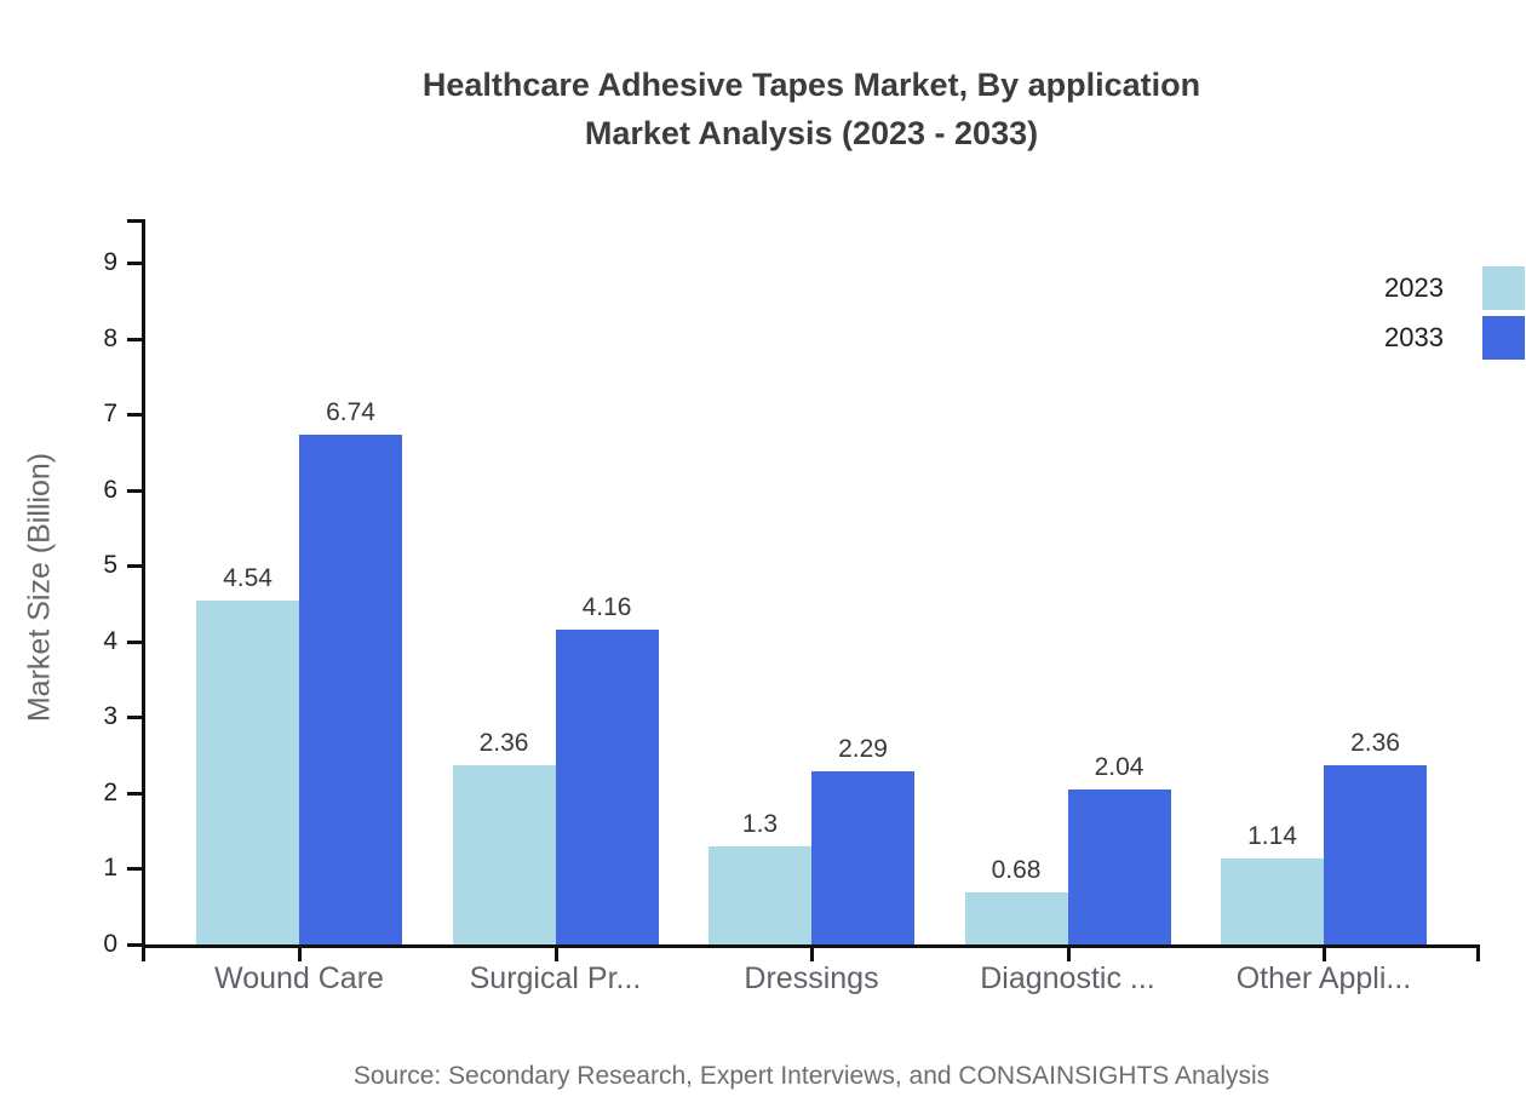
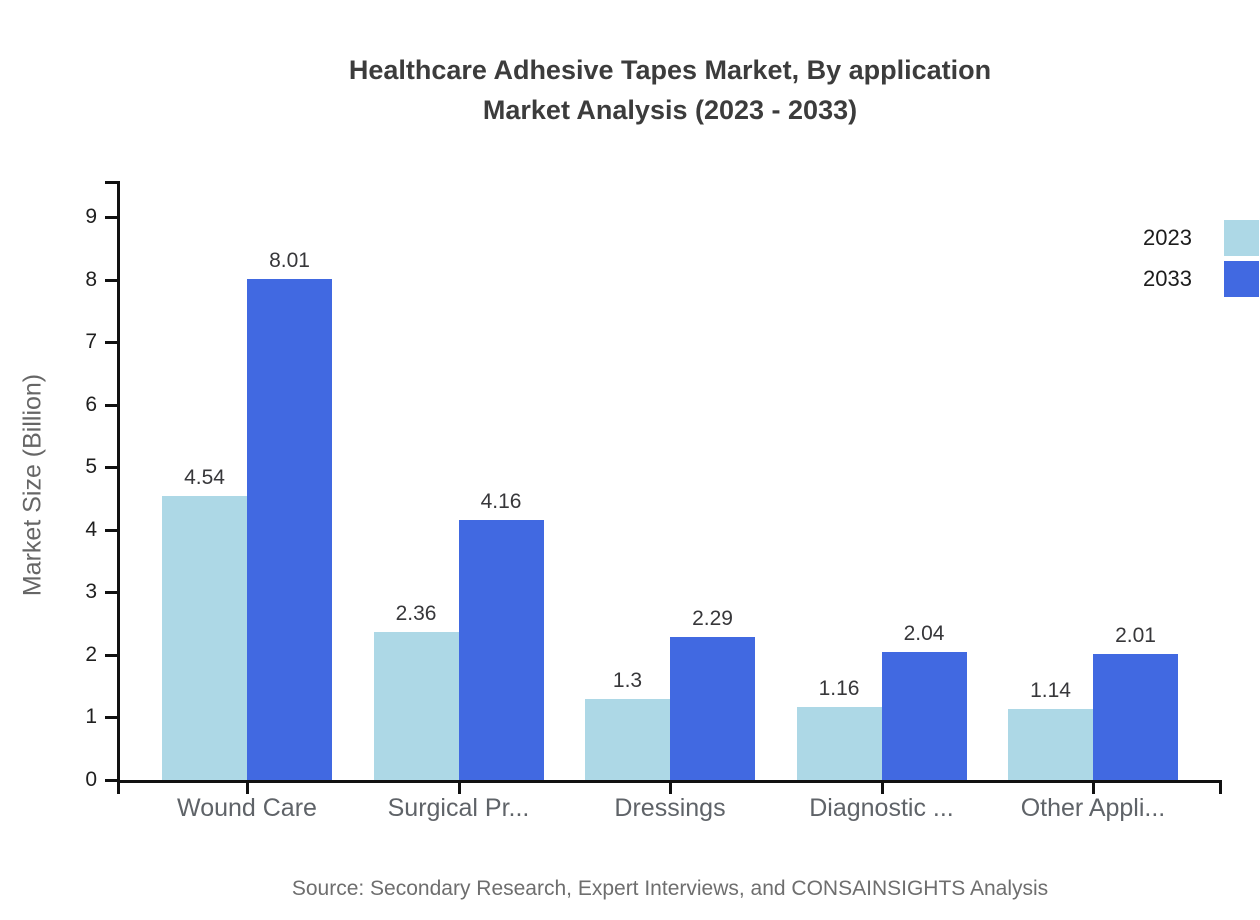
2033/Wound Care: 6.74 -> 8.01
2023/Diagnostic ...: 0.68 -> 1.16
2033/Other Appli...: 2.36 -> 2.01
